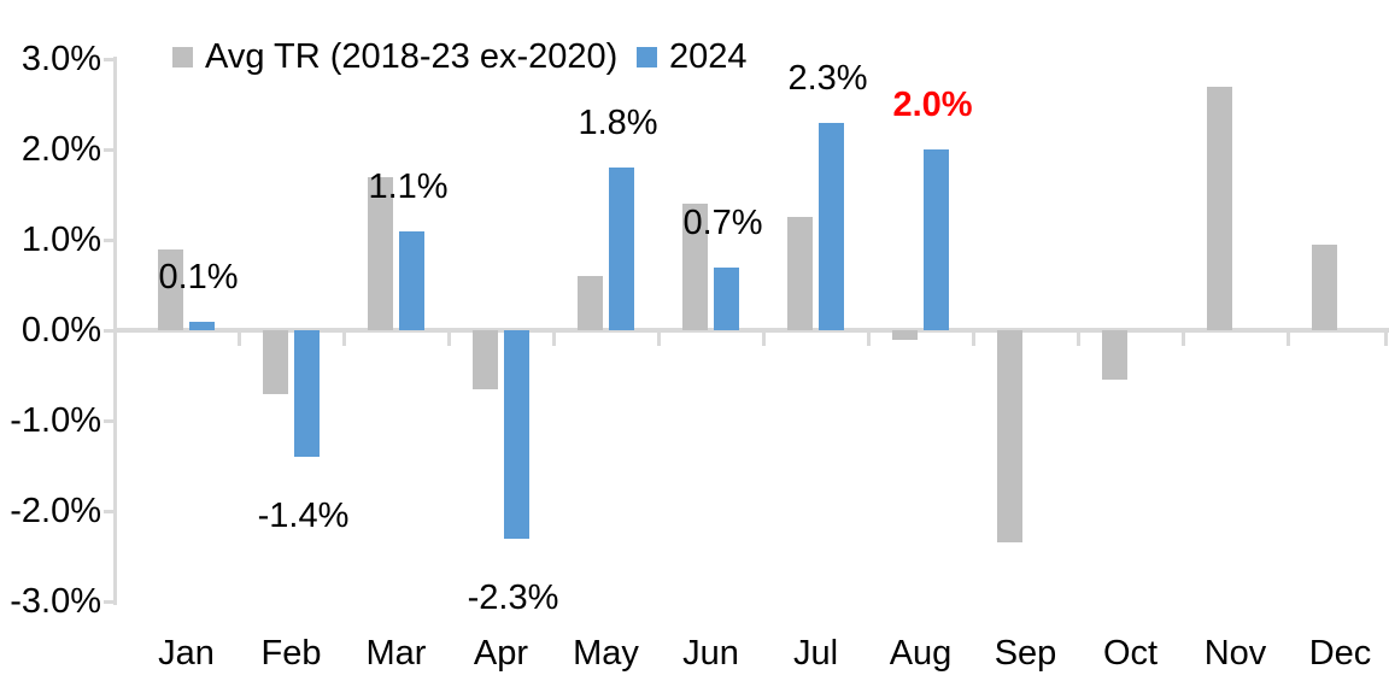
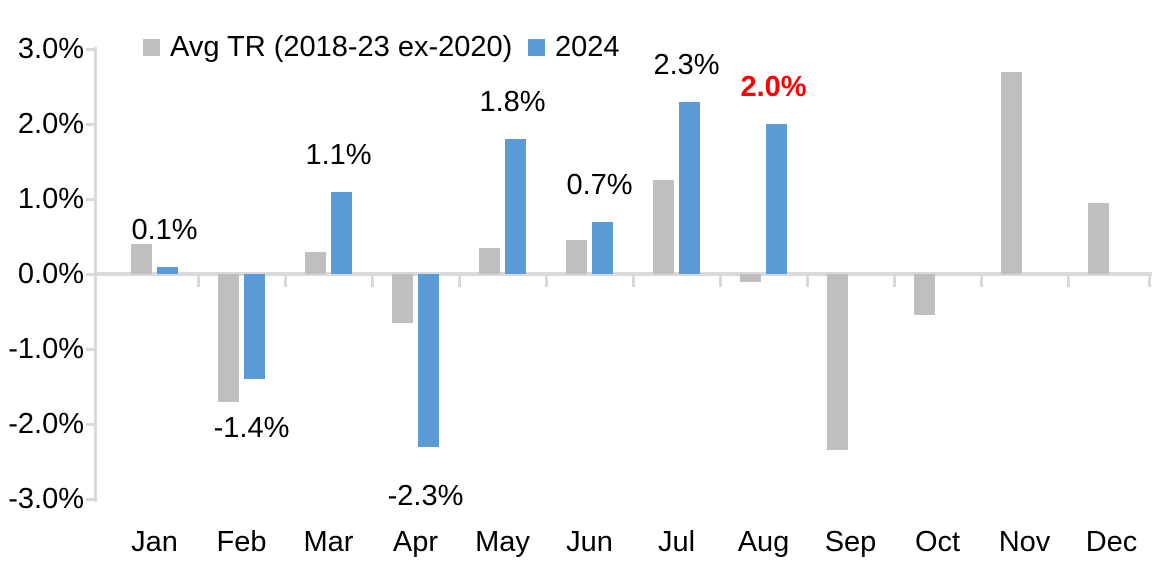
Avg TR (2018-23 ex-2020)/Jan: 0.9% -> 0.4%
Avg TR (2018-23 ex-2020)/Feb: -0.7% -> -1.7%
Avg TR (2018-23 ex-2020)/Mar: 1.7% -> 0.3%
Avg TR (2018-23 ex-2020)/May: 0.6% -> 0.3%
Avg TR (2018-23 ex-2020)/Jun: 1.4% -> 0.5%
